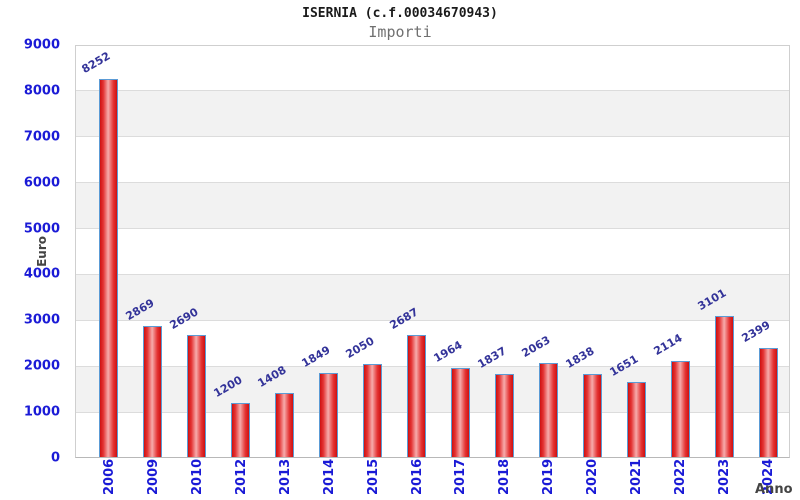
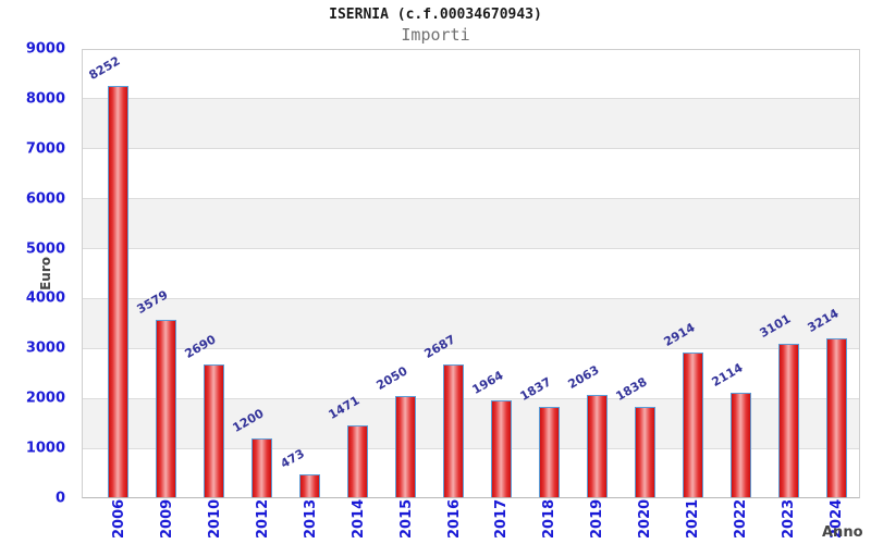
2009: 2869 -> 3579
2013: 1408 -> 473
2014: 1849 -> 1471
2021: 1651 -> 2914
2024: 2399 -> 3214
